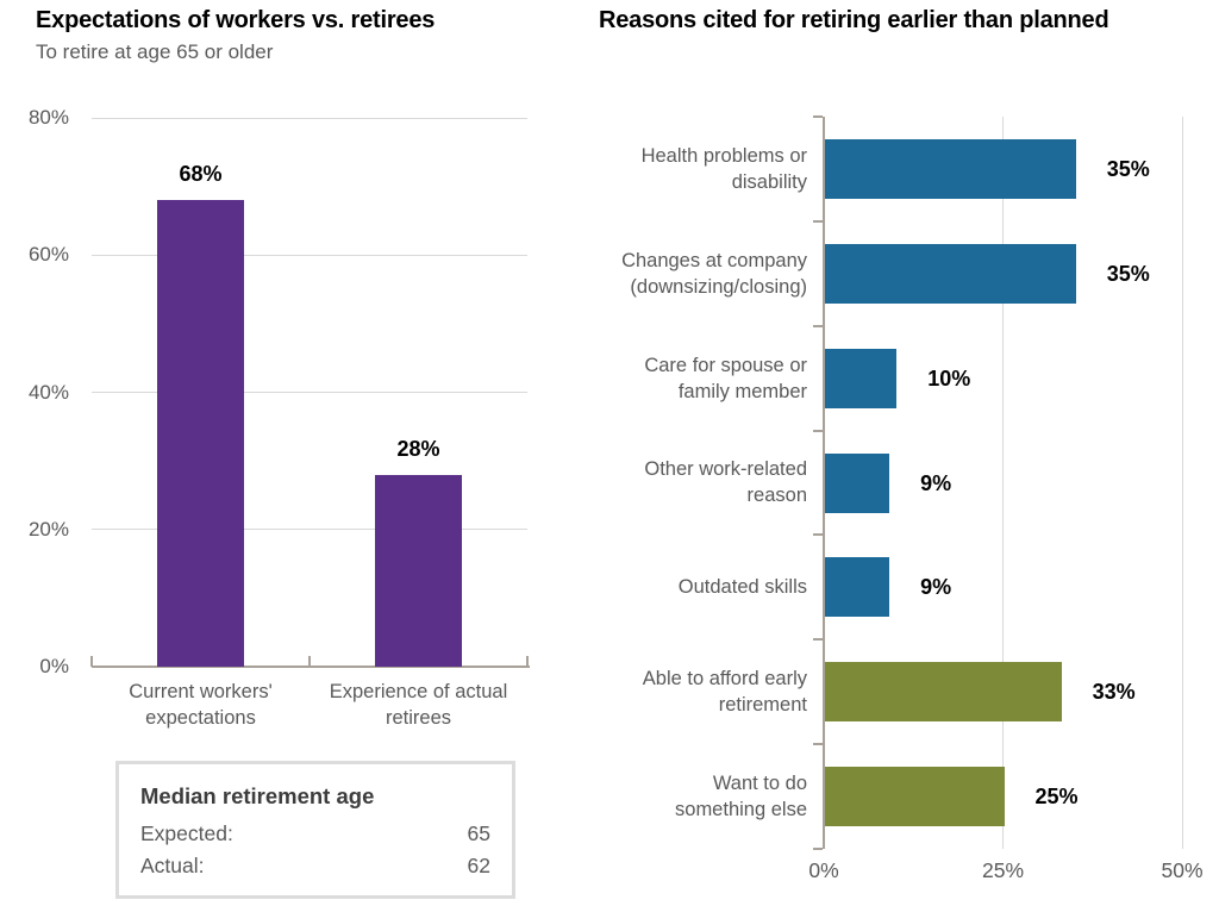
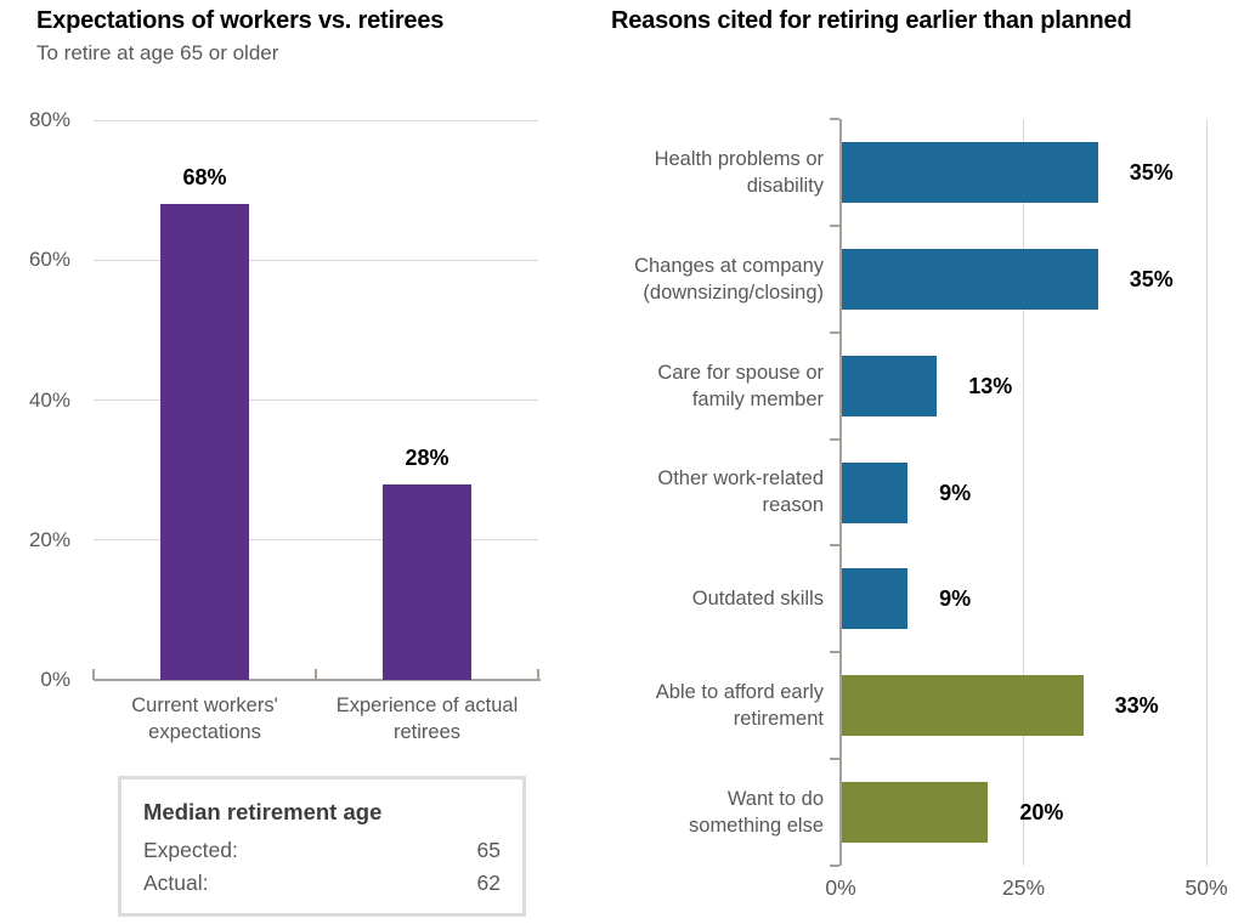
Reasons cited for retiring earlier than planned/Care for spouse or family member: 10% -> 13%
Reasons cited for retiring earlier than planned/Want to do something else: 25% -> 20%
